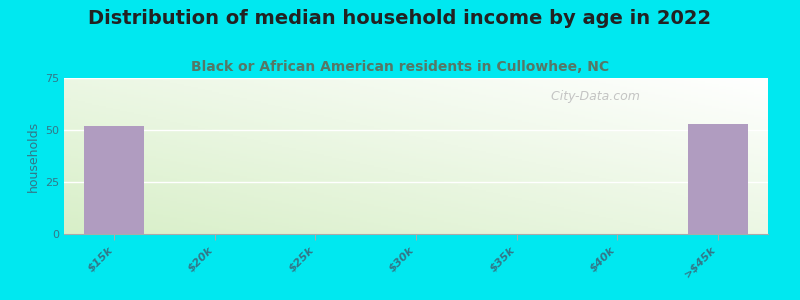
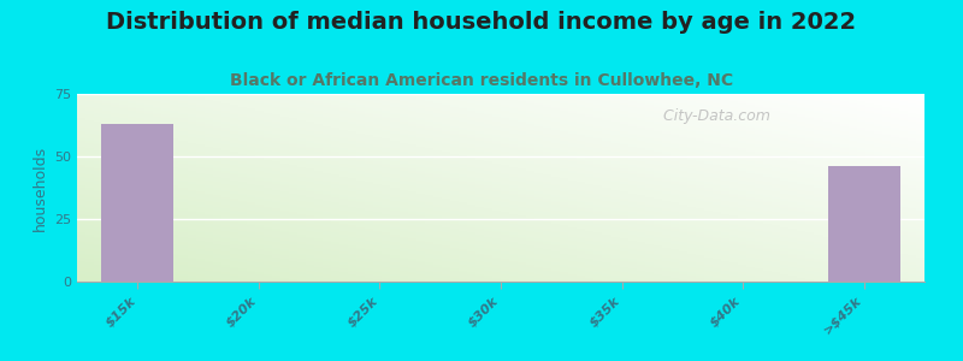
$15k: 52 -> 63
>$45k: 53 -> 46
